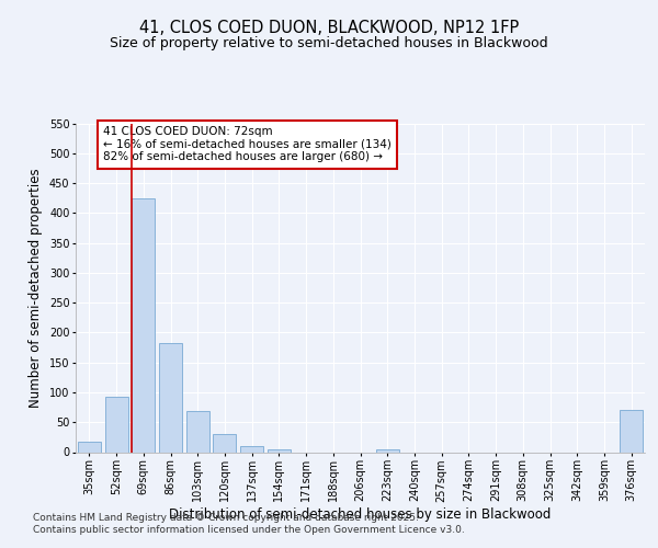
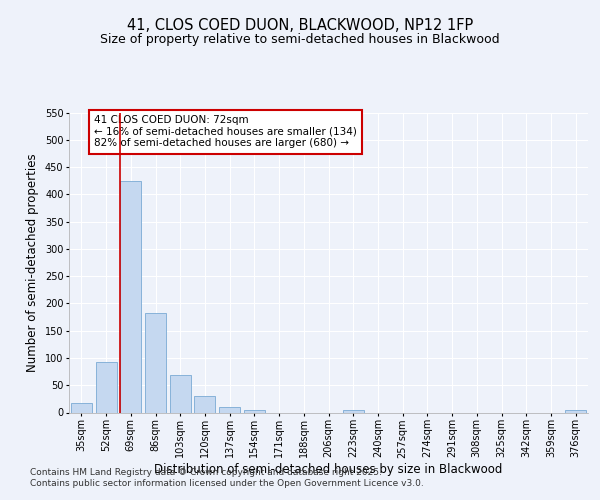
376sqm: 70 -> 4
